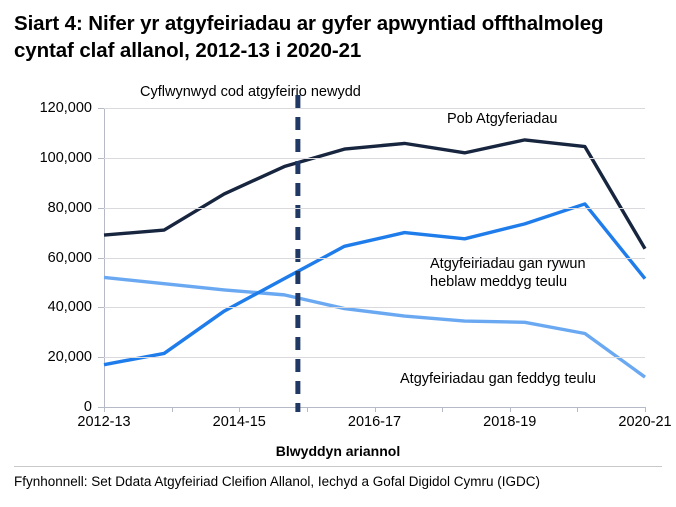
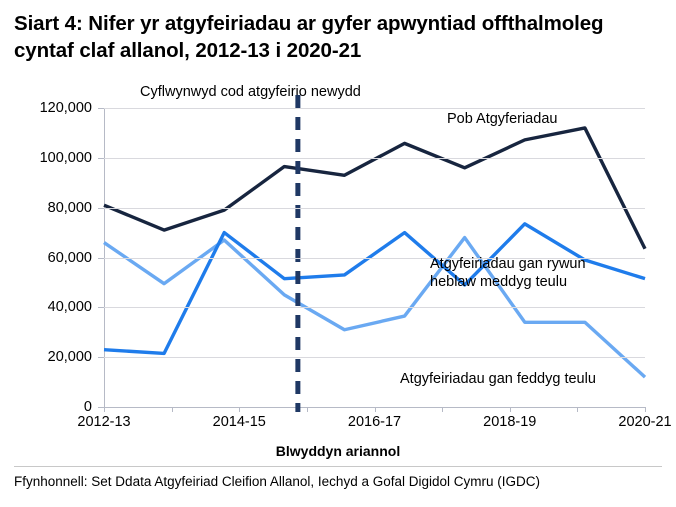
Pob Atgyferiadau/2012-13: 69000 -> 81000
Atgyfeiriadau gan rywun heblaw meddyg teulu/2012-13: 17000 -> 23000
Atgyfeiriadau gan feddyg teulu/2012-13: 52000 -> 66000
Pob Atgyferiadau/2014-15: 86000 -> 79000
Atgyfeiriadau gan rywun heblaw meddyg teulu/2014-15: 38000 -> 70000
Atgyfeiriadau gan feddyg teulu/2014-15: 47000 -> 67000
Pob Atgyferiadau/2016-17: 104000 -> 93000
Atgyfeiriadau gan rywun heblaw meddyg teulu/2016-17: 64000 -> 53000
Atgyfeiriadau gan feddyg teulu/2016-17: 40000 -> 31000
Pob Atgyferiadau/2018-19: 102000 -> 96000
Atgyfeiriadau gan rywun heblaw meddyg teulu/2018-19: 68000 -> 49000
Atgyfeiriadau gan feddyg teulu/2018-19: 34000 -> 68000
Pob Atgyferiadau/2020-21: 104000 -> 112000
Atgyfeiriadau gan rywun heblaw meddyg teulu/2020-21: 82000 -> 59000
Atgyfeiriadau gan feddyg teulu/2020-21: 30000 -> 34000
